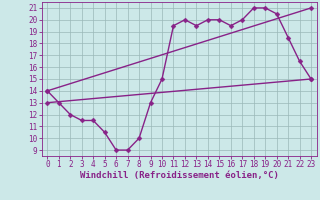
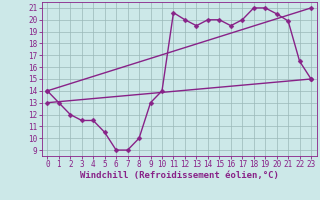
10: 15.0 -> 14.0
11: 19.5 -> 20.6
21: 18.5 -> 19.9
